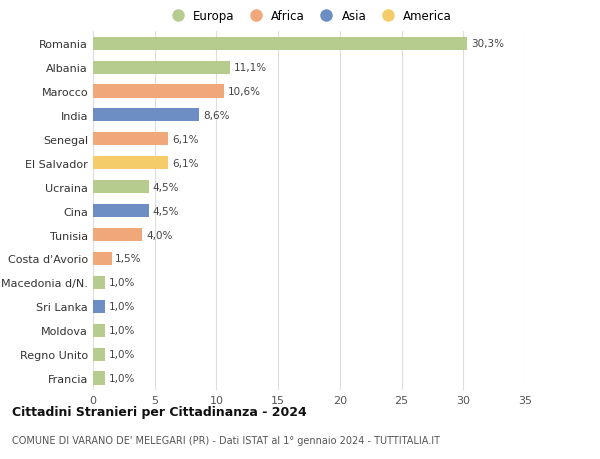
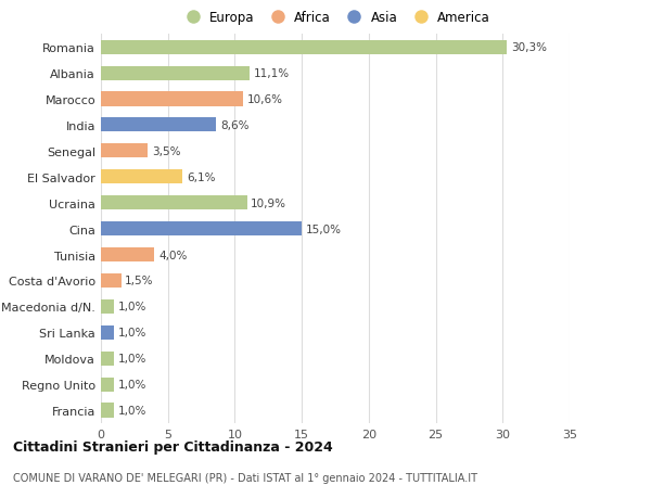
Senegal: 6,1% -> 3,5%
Ucraina: 4,5% -> 10,9%
Cina: 4,5% -> 15,0%
